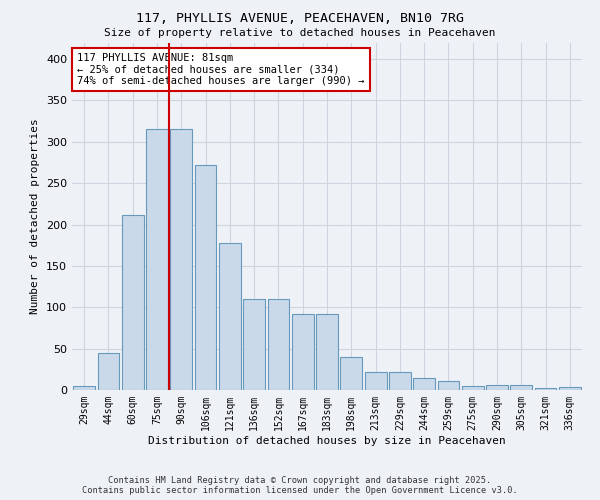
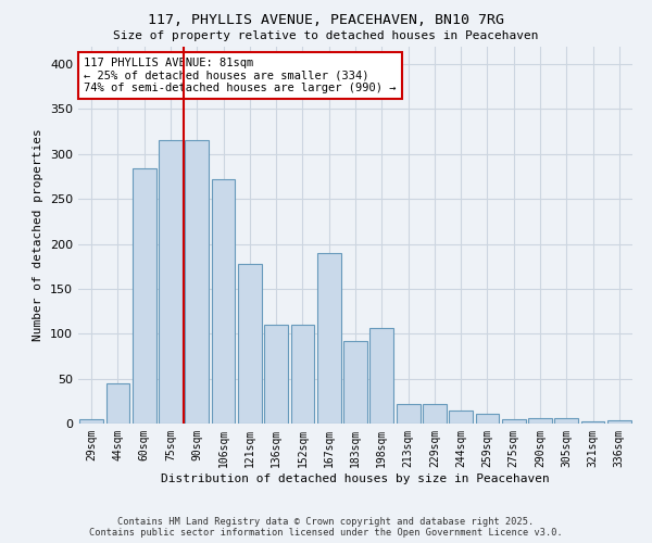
60sqm: 212 -> 284
167sqm: 92 -> 190
198sqm: 40 -> 106
